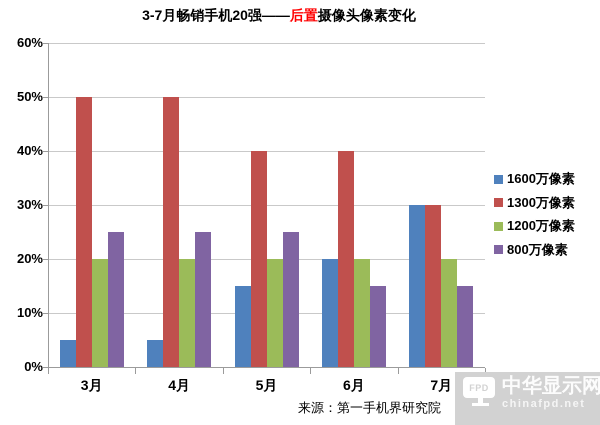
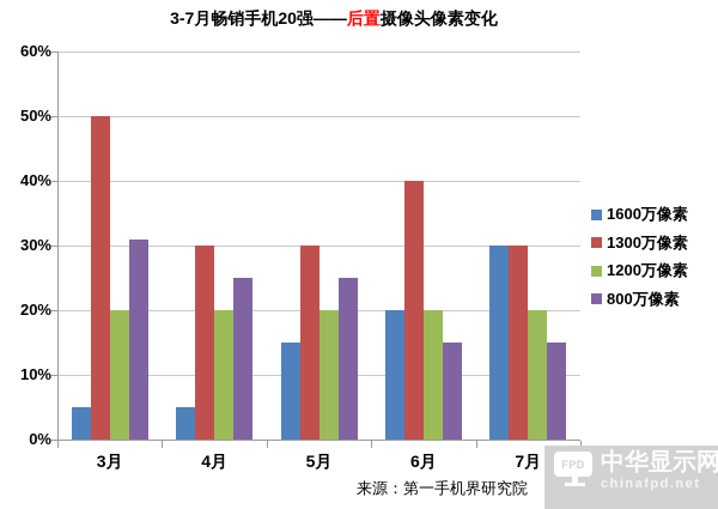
800万像素/3月: 25% -> 31%
1300万像素/4月: 50% -> 30%
1300万像素/5月: 40% -> 30%
